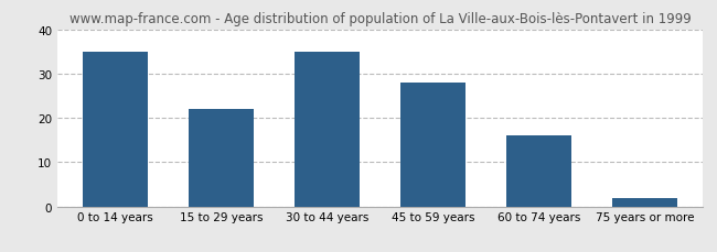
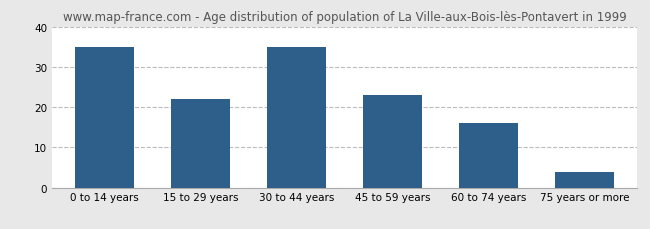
45 to 59 years: 28 -> 23
75 years or more: 2 -> 4
